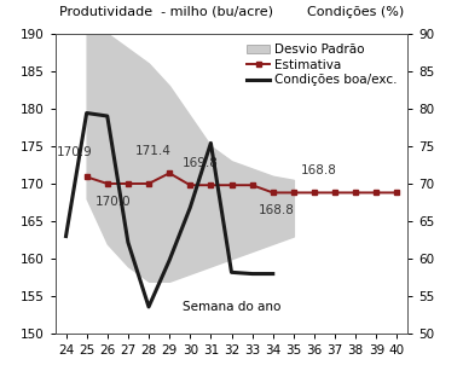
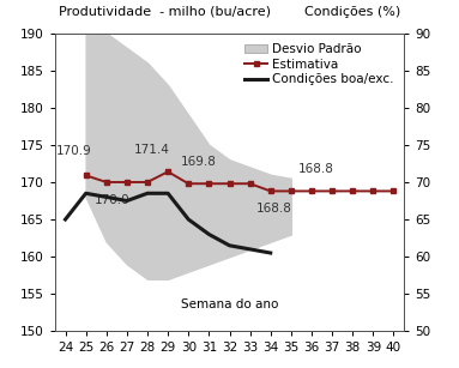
Condições boa/exc./24: 63.0 -> 65.0
Condições boa/exc./25: 79.4 -> 68.5
Condições boa/exc./26: 79.0 -> 68.0
Condições boa/exc./27: 62.2 -> 67.5
Condições boa/exc./28: 53.6 -> 68.5
Condições boa/exc./29: 59.8 -> 68.5
Condições boa/exc./30: 66.8 -> 65.0
Condições boa/exc./31: 75.4 -> 63.0
Condições boa/exc./32: 58.2 -> 61.5
Condições boa/exc./33: 58.0 -> 61.0
Condições boa/exc./34: 58.0 -> 60.5
